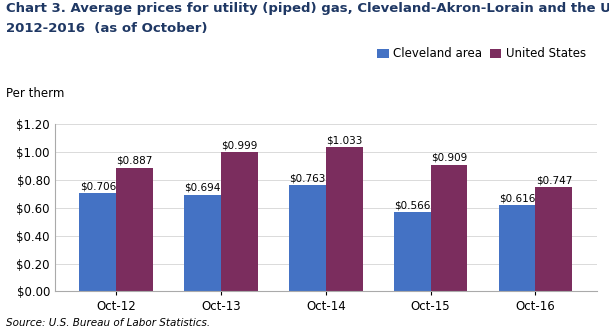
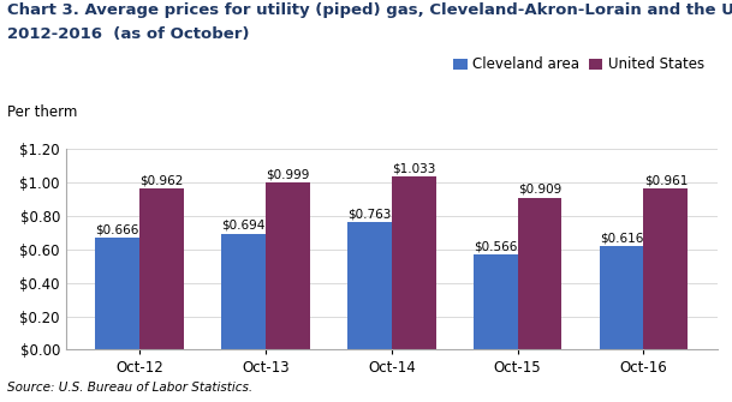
Cleveland area/Oct-12: $0.706 -> $0.666
United States/Oct-12: $0.887 -> $0.962
United States/Oct-16: $0.747 -> $0.961
